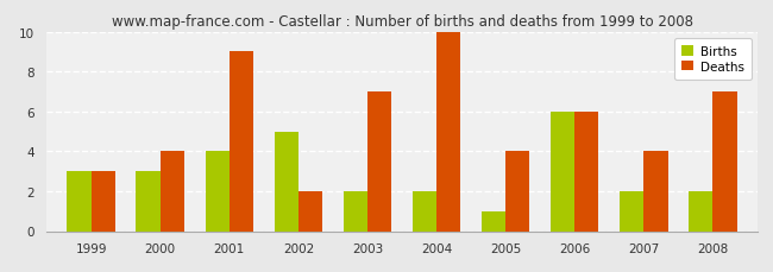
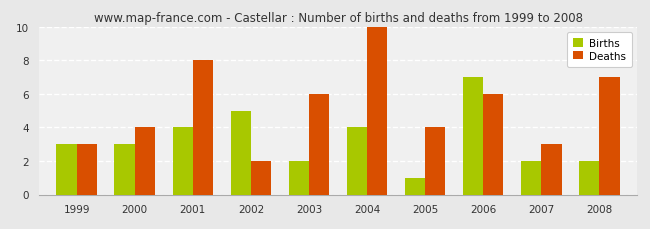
Deaths/2001: 9 -> 8
Deaths/2003: 7 -> 6
Births/2004: 2 -> 4
Births/2006: 6 -> 7
Deaths/2007: 4 -> 3
